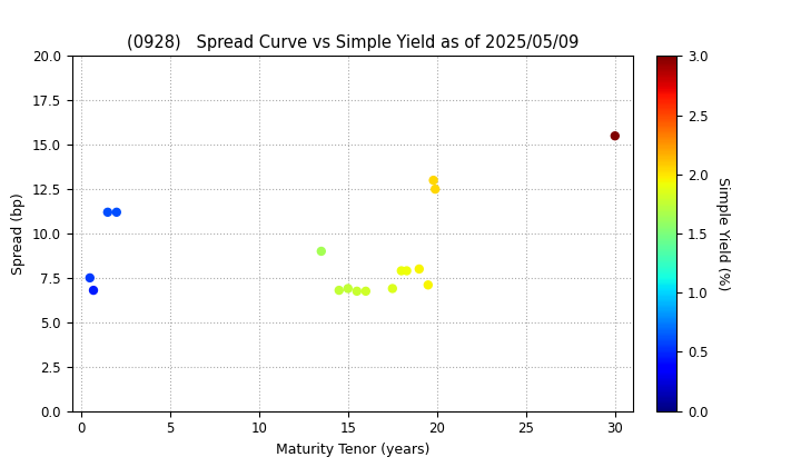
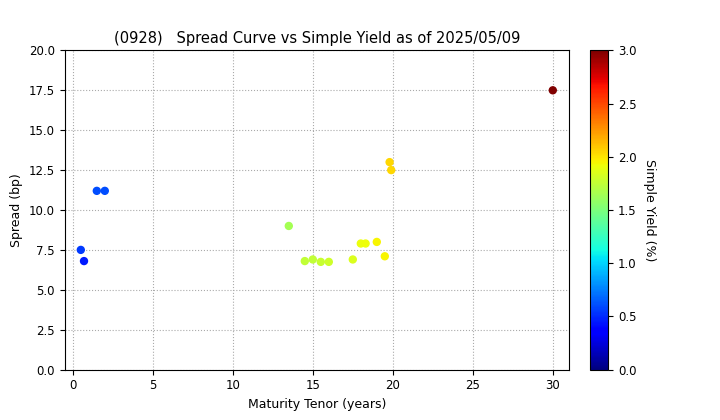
30: 15.5 -> 17.5
